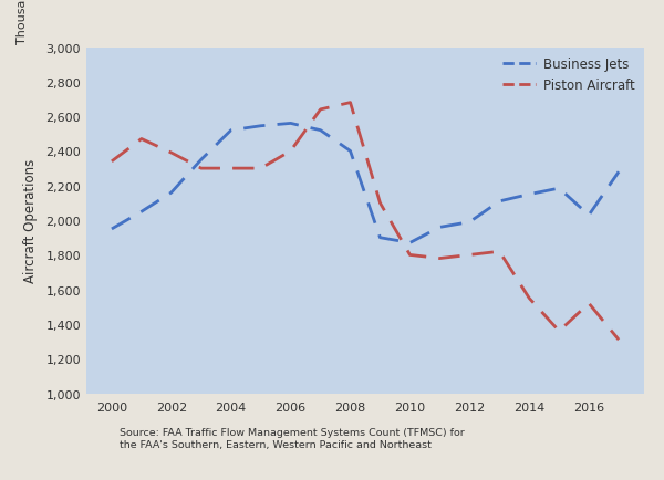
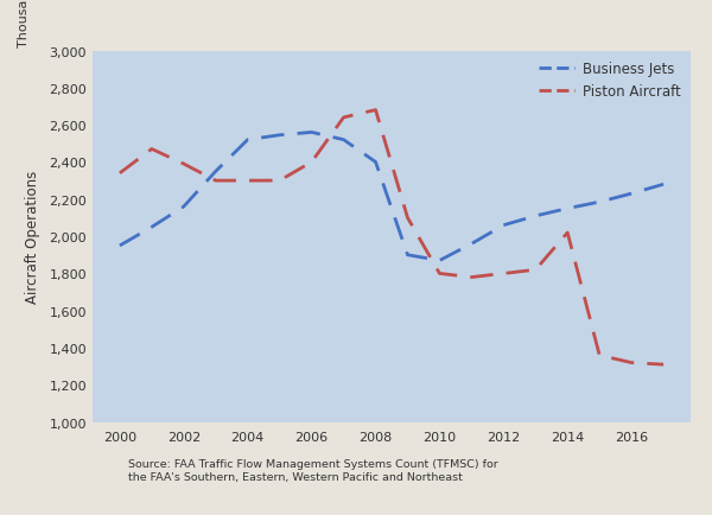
Business Jets/2012: 1,990 -> 2,060
Piston Aircraft/2014: 1,550 -> 2,020
Business Jets/2016: 2,030 -> 2,230
Piston Aircraft/2016: 1,520 -> 1,320
